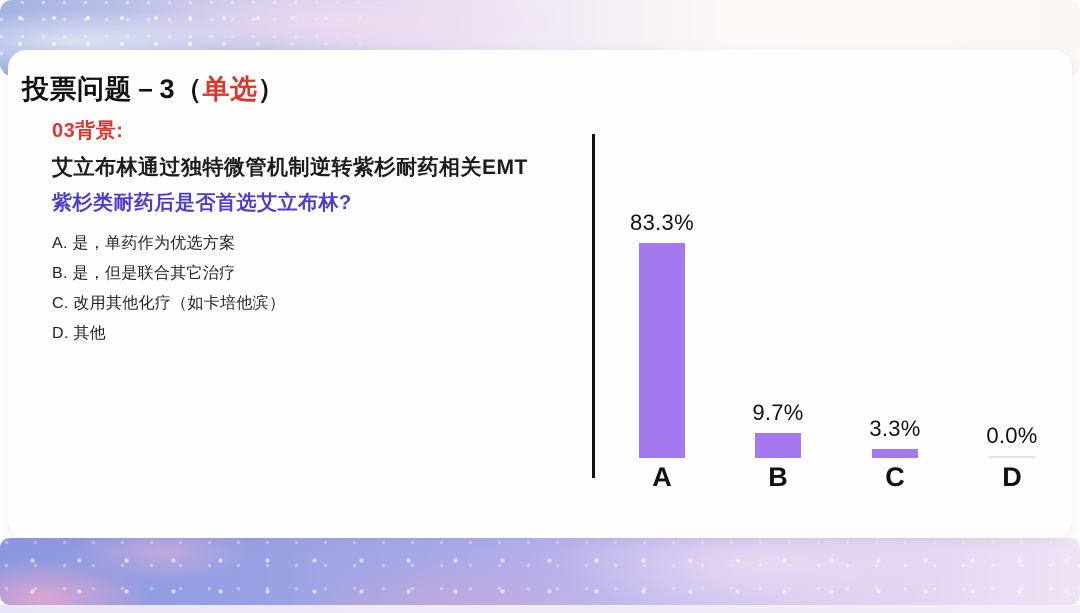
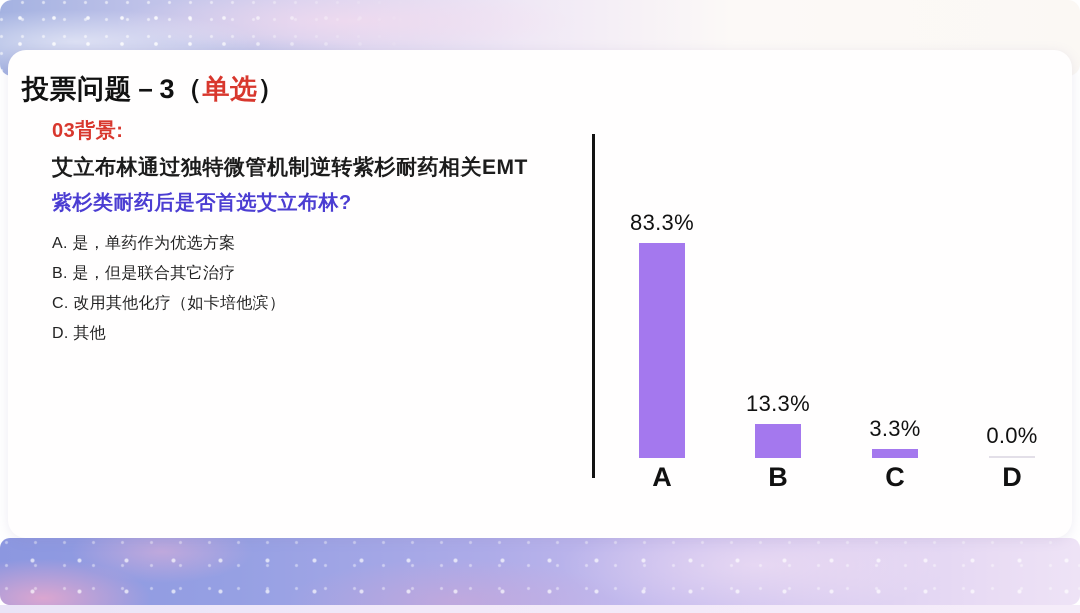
B: 9.7% -> 13.3%
